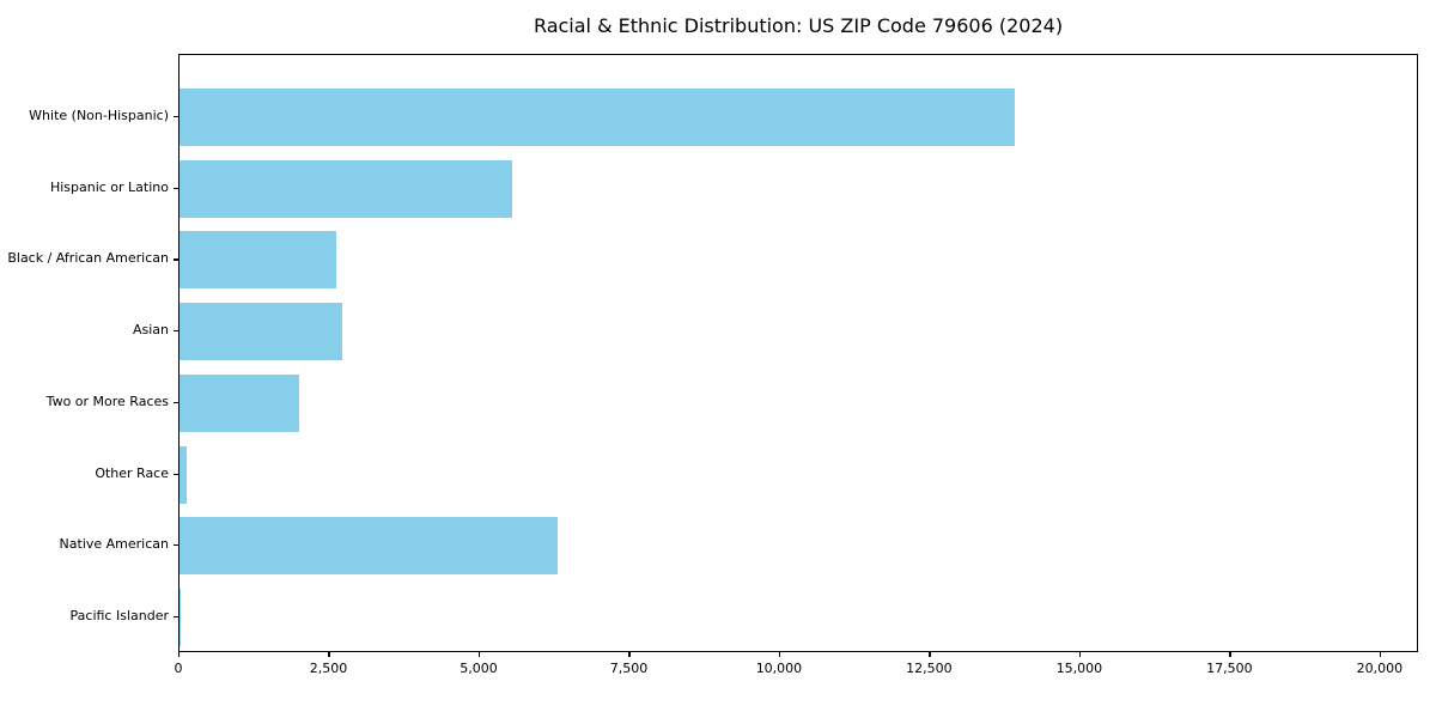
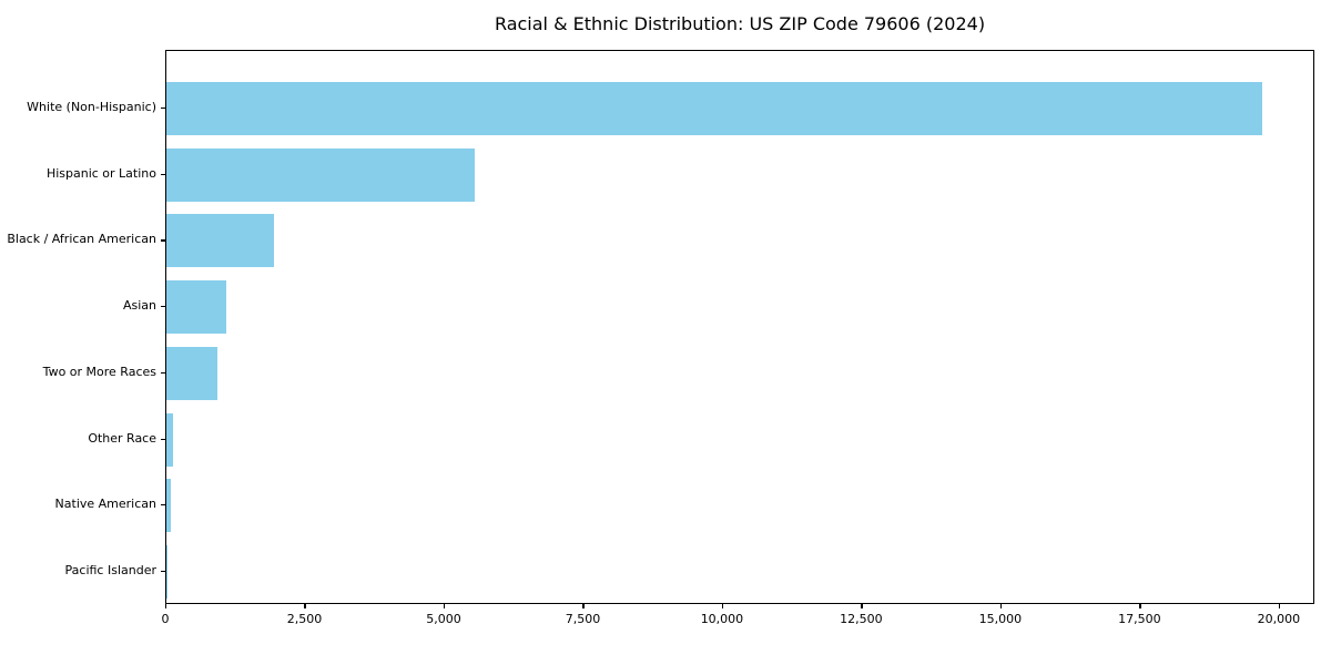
White (Non-Hispanic): 13900 -> 19700
Black / African American: 2600 -> 1900
Asian: 2700 -> 1100
Two or More Races: 2000 -> 900
Native American: 6300 -> 100
